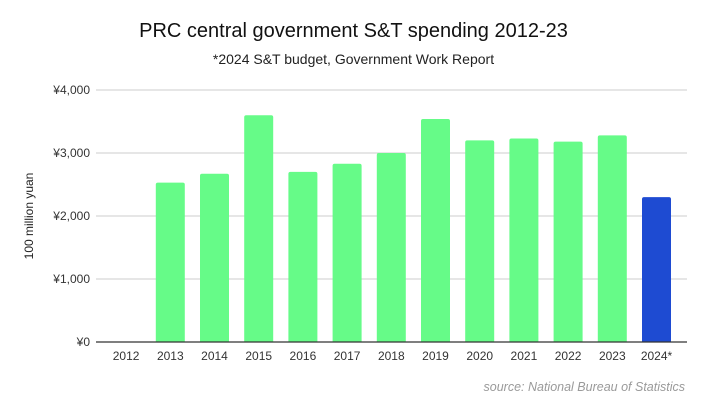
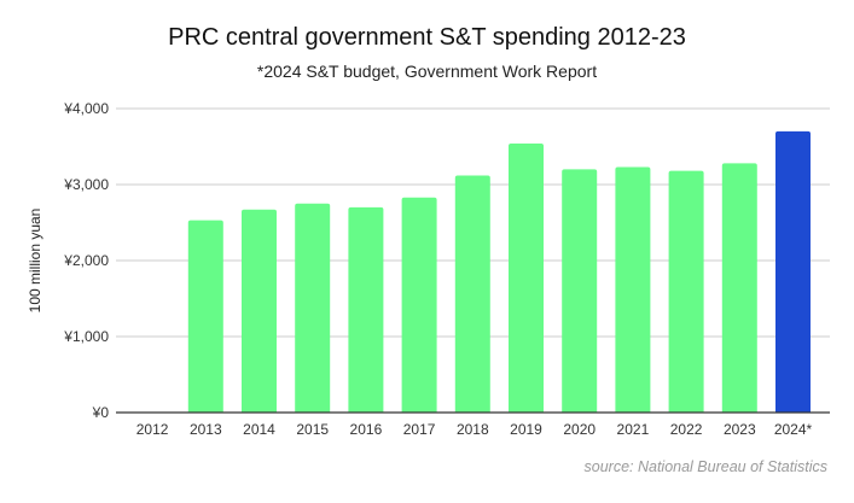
2015: ¥3600 -> ¥2800
2018: ¥3000 -> ¥3100
2024*: ¥2300 -> ¥3700
